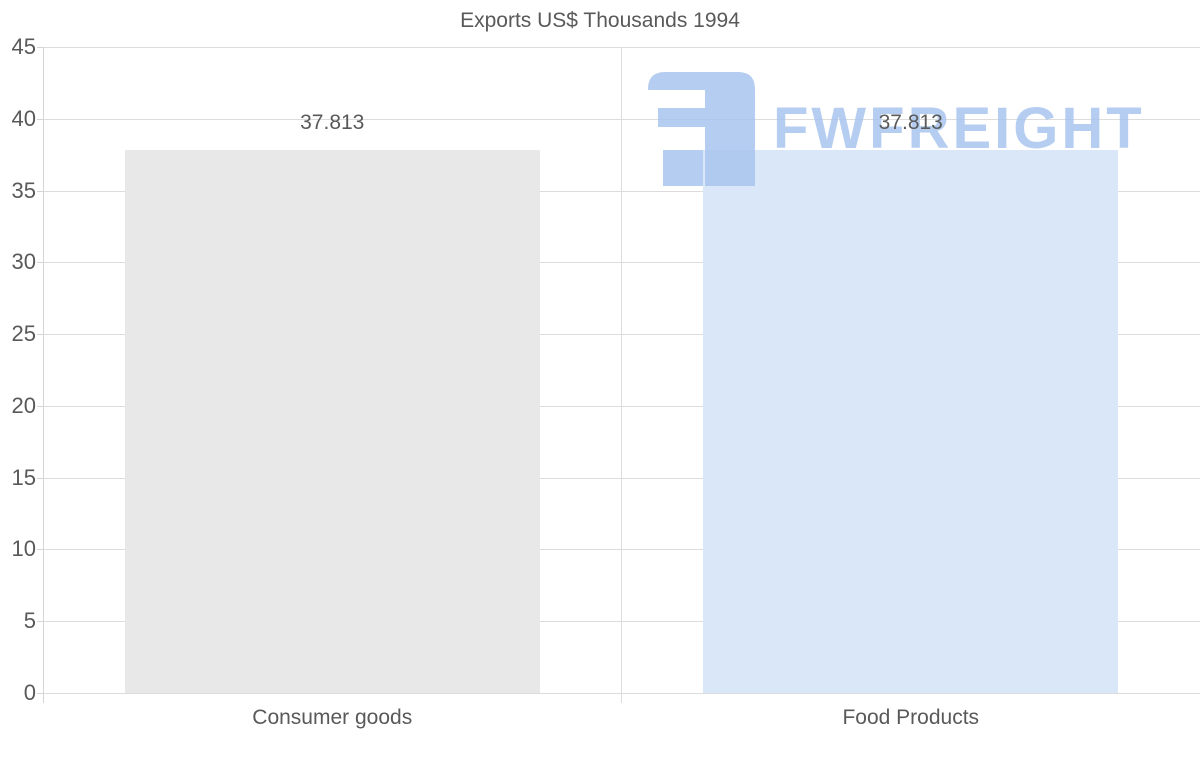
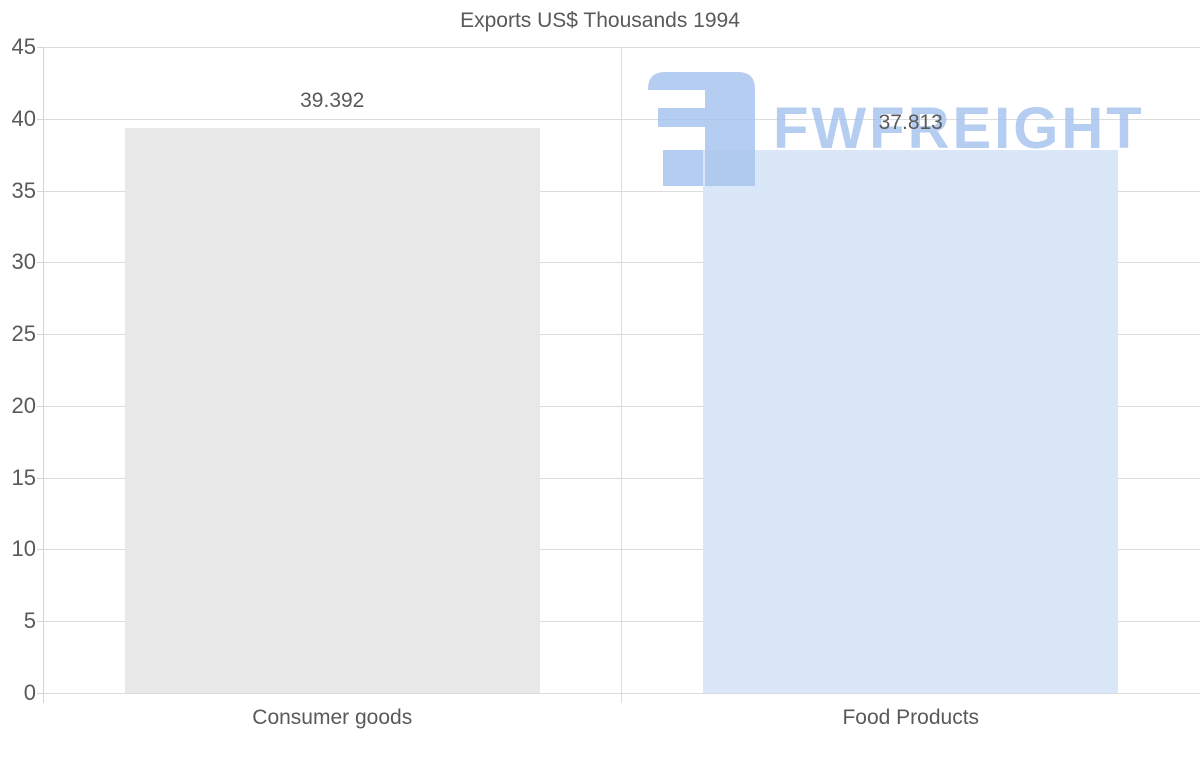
Consumer goods: 37.813 -> 39.392
